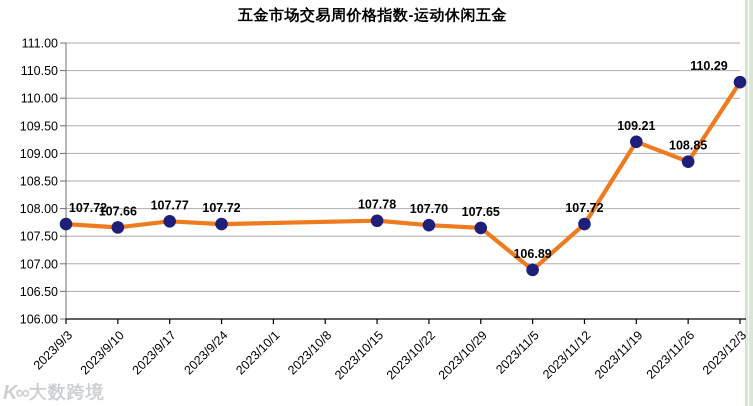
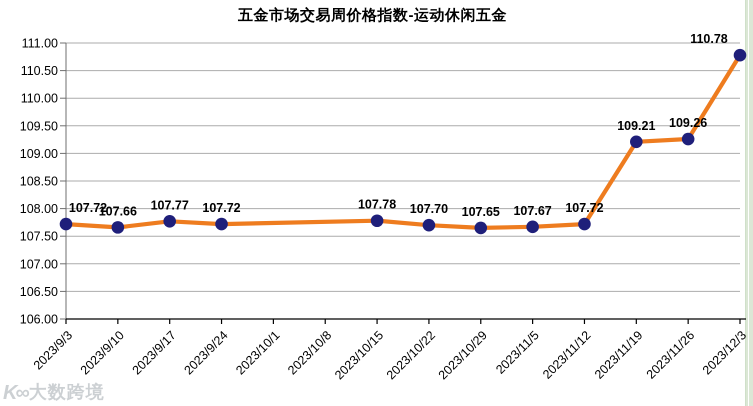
2023/11/5: 106.89 -> 107.67
2023/11/26: 108.85 -> 109.26
2023/12/3: 110.29 -> 110.78
